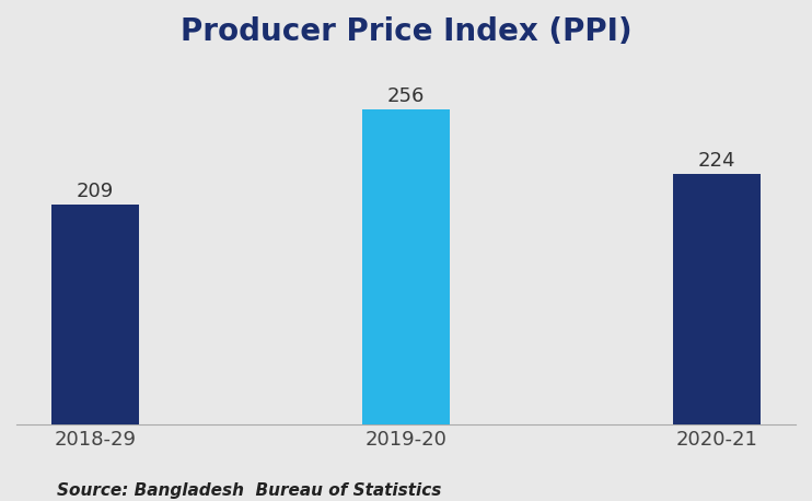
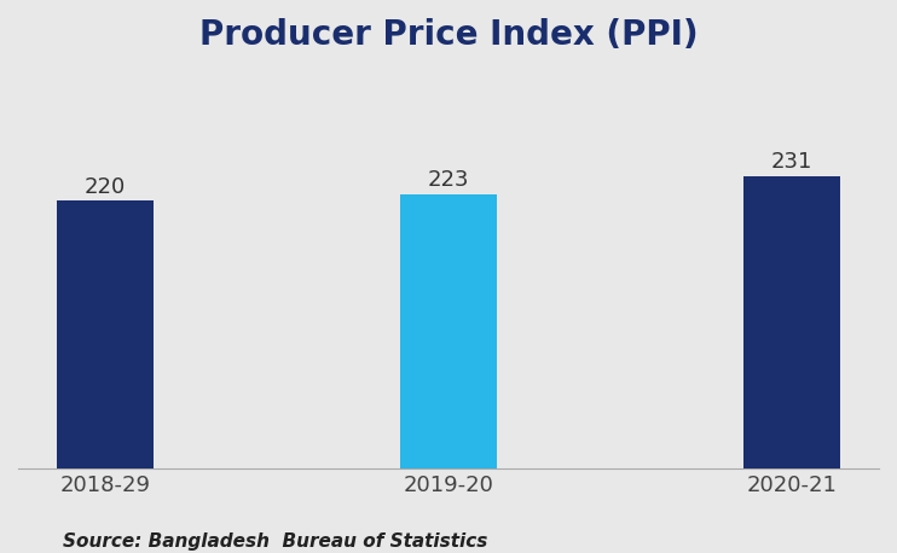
2018-29: 209 -> 220
2019-20: 256 -> 223
2020-21: 224 -> 231
